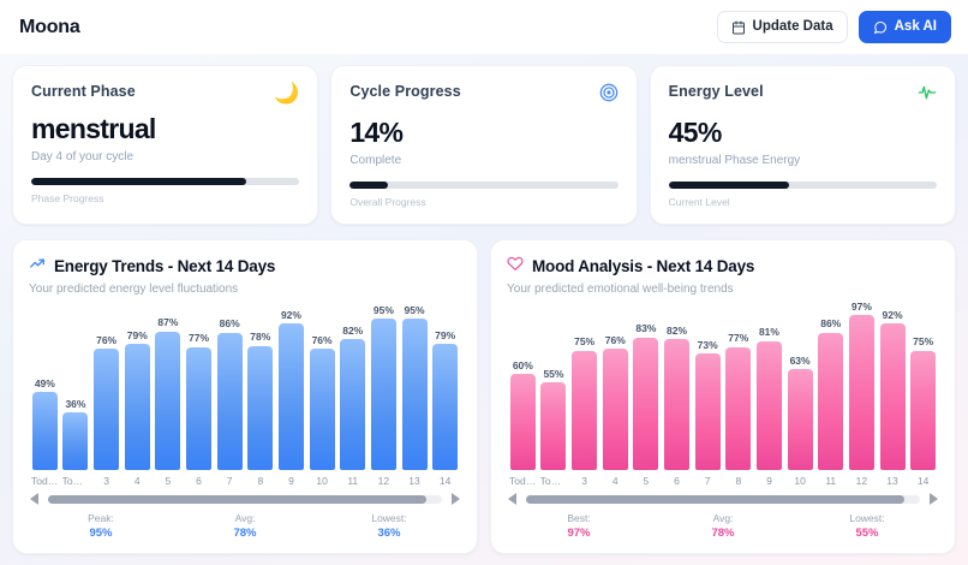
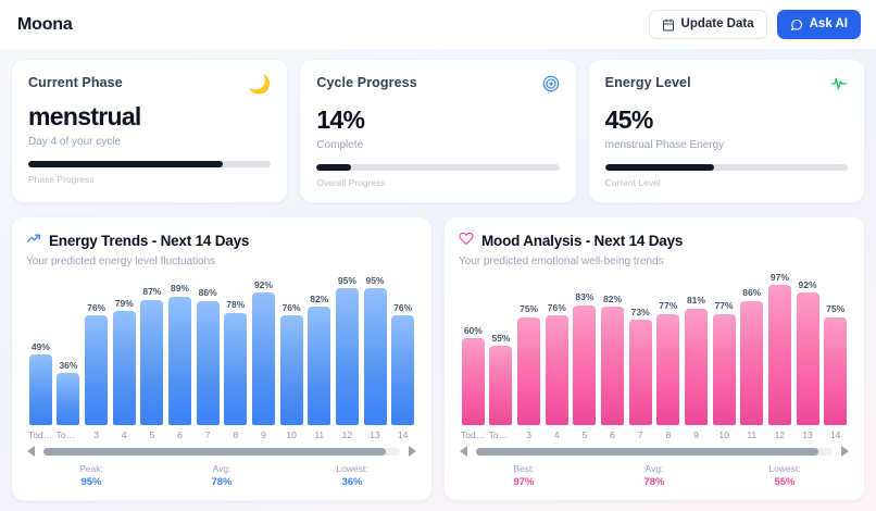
Energy Trends - Next 14 Days/6: 77% -> 89%
Energy Trends - Next 14 Days/14: 79% -> 76%
Mood Analysis - Next 14 Days/10: 63% -> 77%
